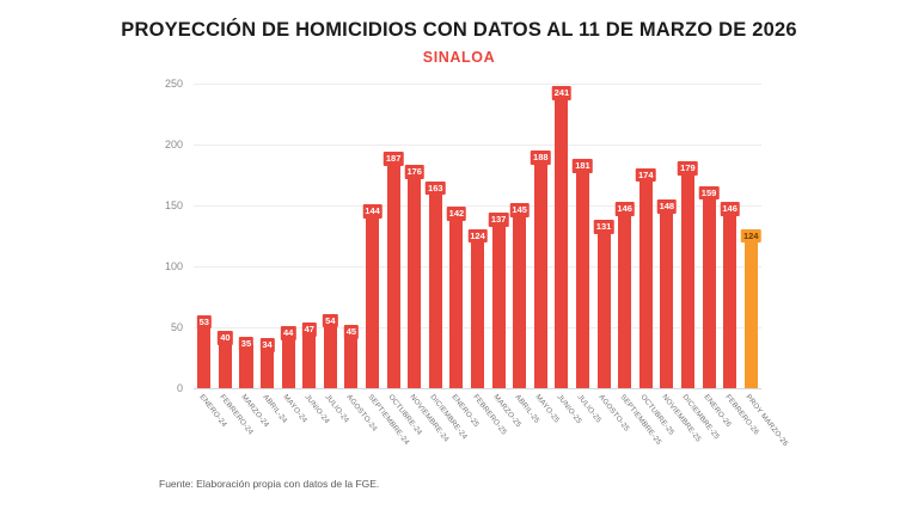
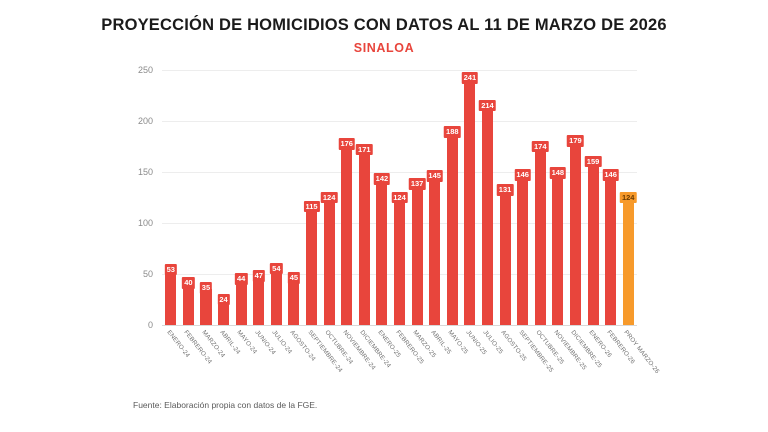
ABRIL-24: 34 -> 24
SEPTIEMBRE-24: 144 -> 115
OCTUBRE-24: 187 -> 124
DICIEMBRE-24: 163 -> 171
JULIO-25: 181 -> 214
